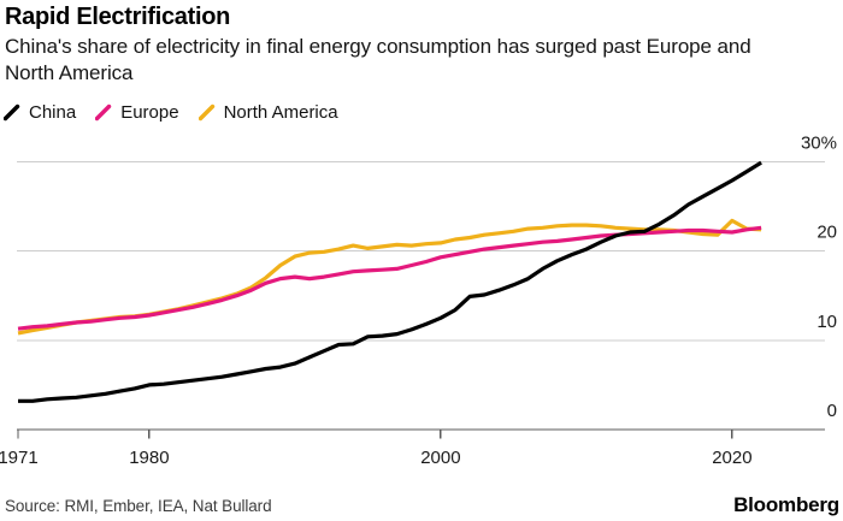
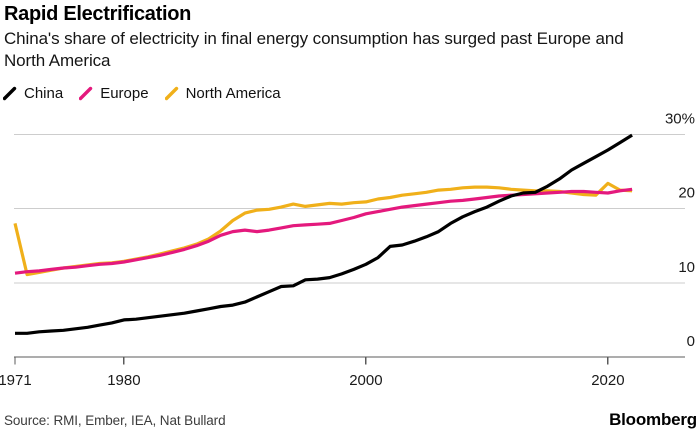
North America/1971: 11% -> 18%
